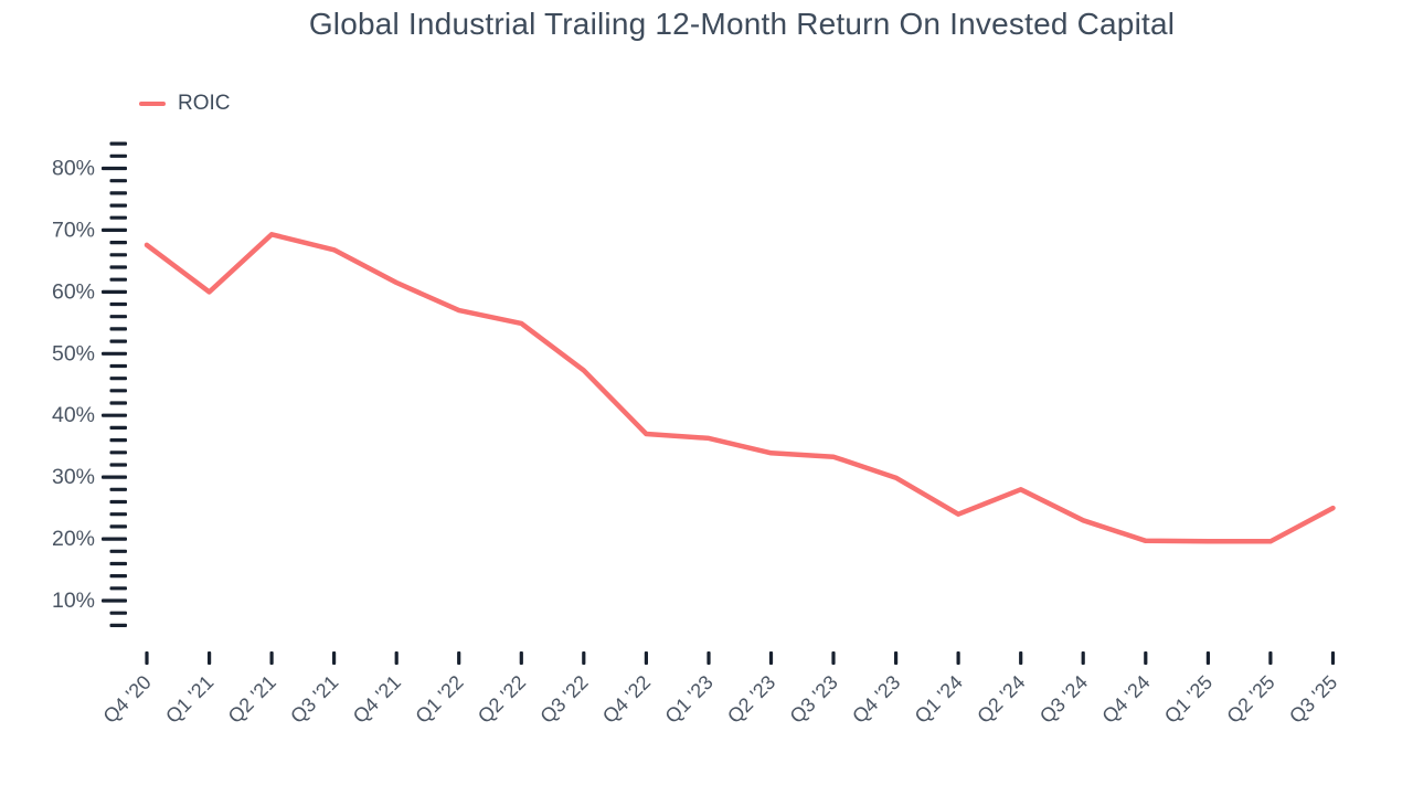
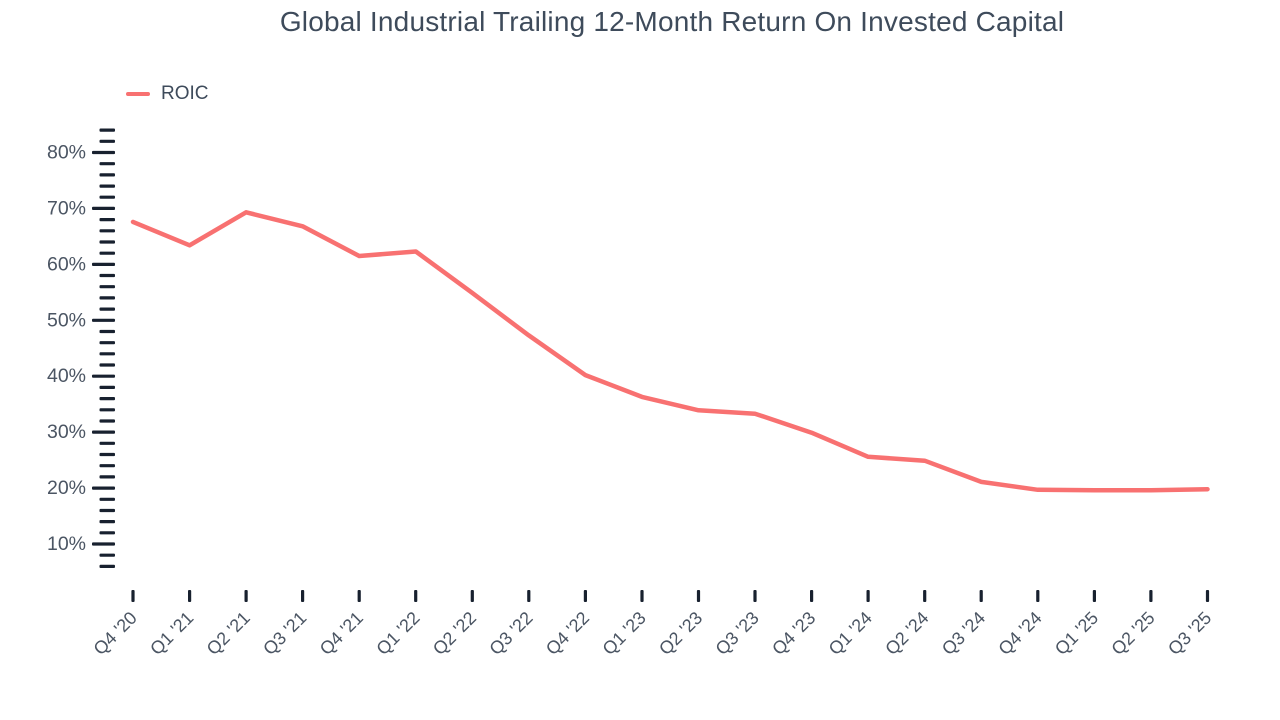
Q1 '21: 60% -> 63%
Q1 '22: 57% -> 62%
Q4 '22: 37% -> 40%
Q1 '24: 24% -> 26%
Q2 '24: 28% -> 25%
Q3 '24: 23% -> 21%
Q3 '25: 25% -> 20%
